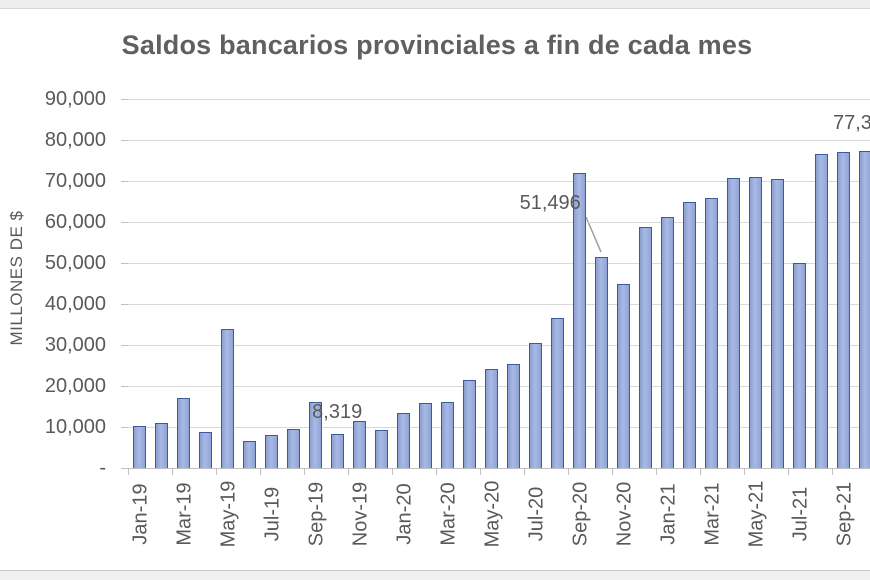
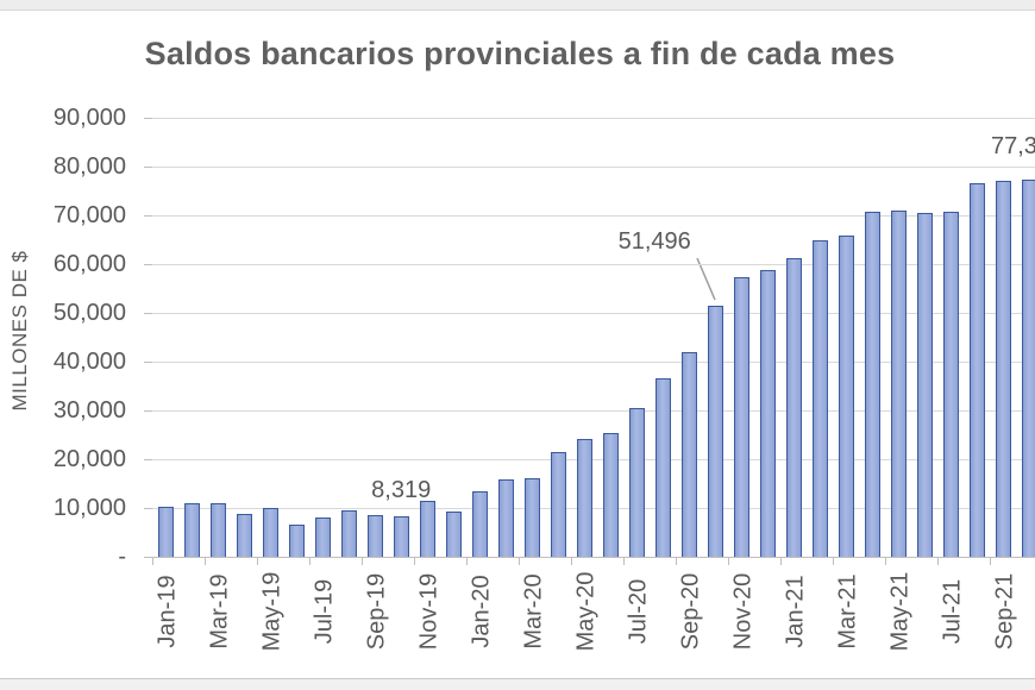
Mar-19: 17000 -> 11000
May-19: 34000 -> 10000
Sep-19: 16000 -> 9000
Sep-20: 72000 -> 42000
Nov-20: 45000 -> 57000
Jul-21: 50000 -> 71000
